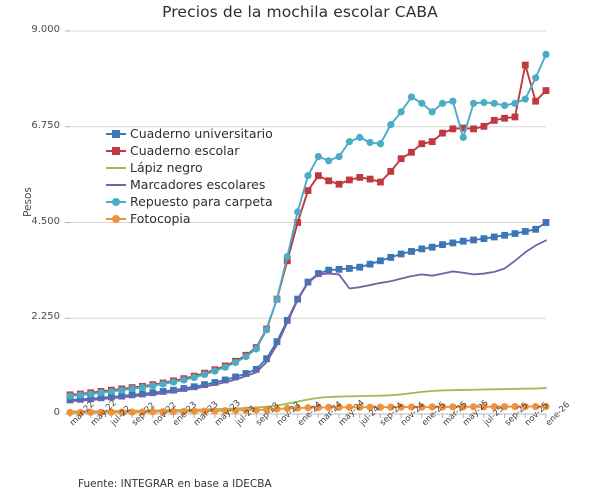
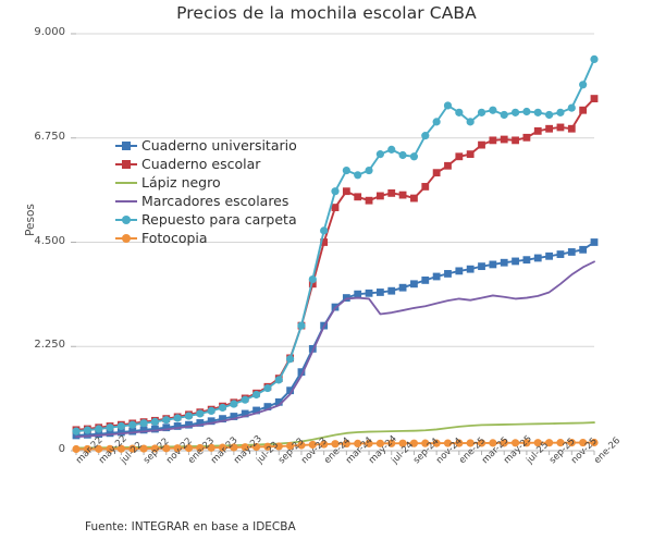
Repuesto para carpeta/may-25: 6500 -> 7200
Cuaderno escolar/nov-25: 8200 -> 7000
